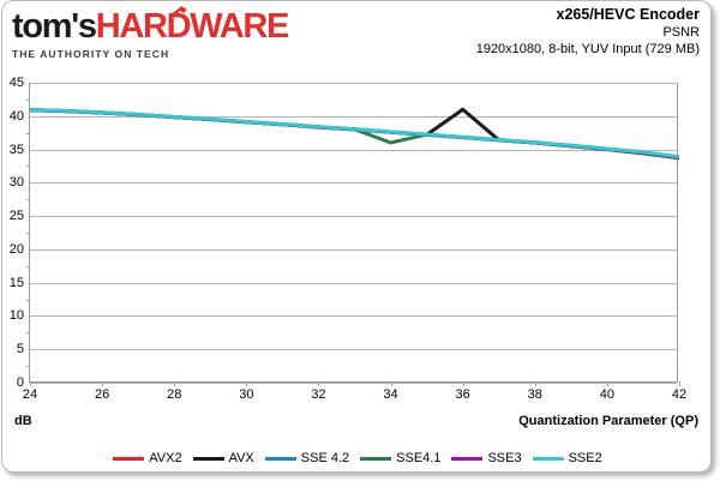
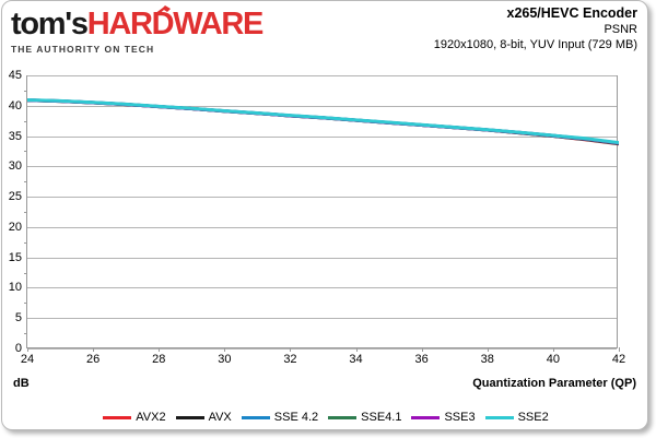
SSE4.1/34: 36 -> 38
AVX/36: 41 -> 37
